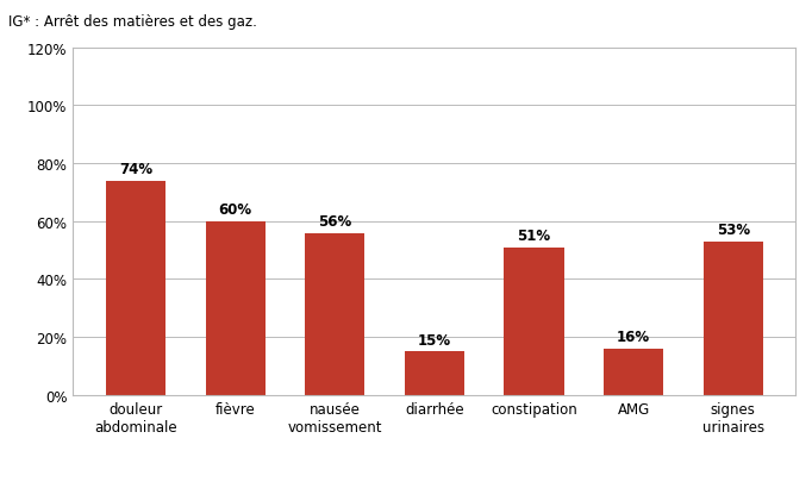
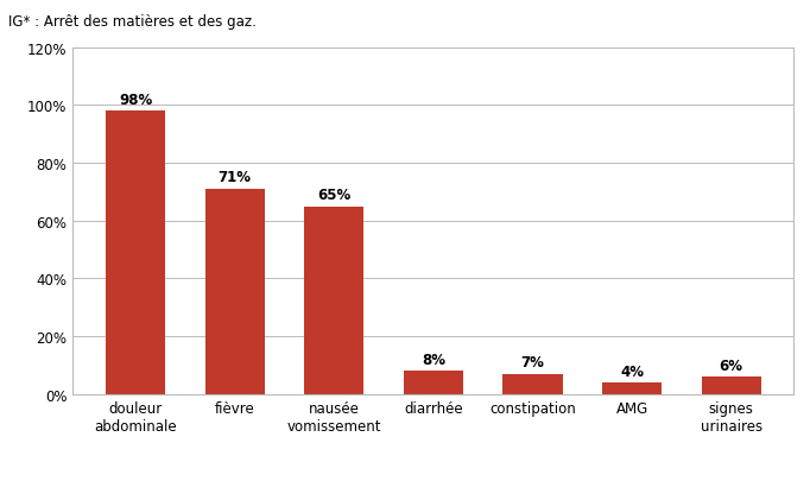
douleur abdominale: 74% -> 98%
fièvre: 60% -> 71%
nausée vomissement: 56% -> 65%
diarrhée: 15% -> 8%
constipation: 51% -> 7%
AMG: 16% -> 4%
signes urinaires: 53% -> 6%
